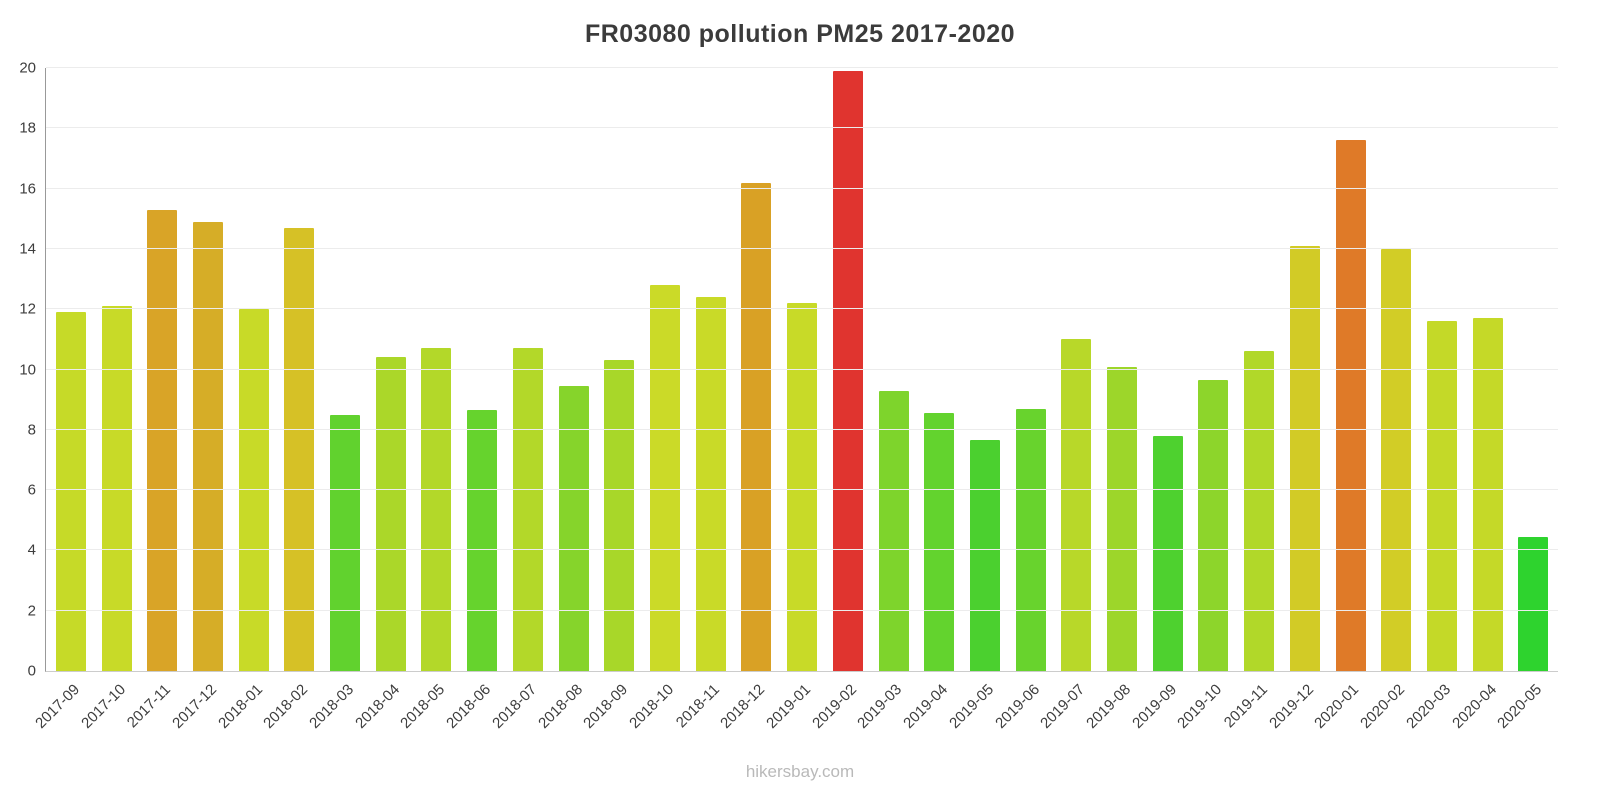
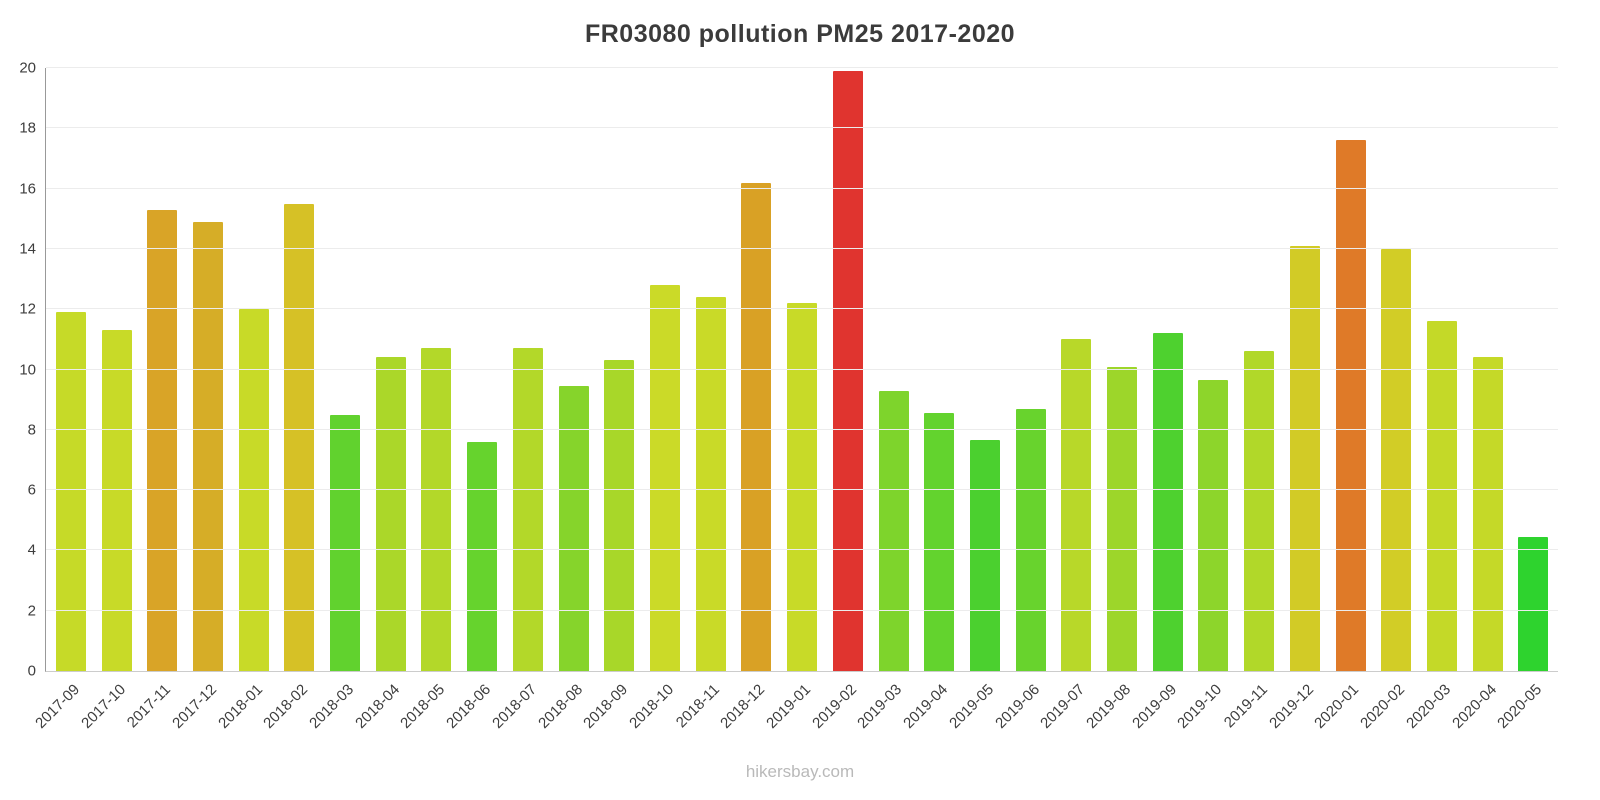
2017-10: 12.1 -> 11.3
2018-02: 14.7 -> 15.5
2018-06: 8.7 -> 7.6
2019-09: 7.8 -> 11.2
2020-04: 11.7 -> 10.4
